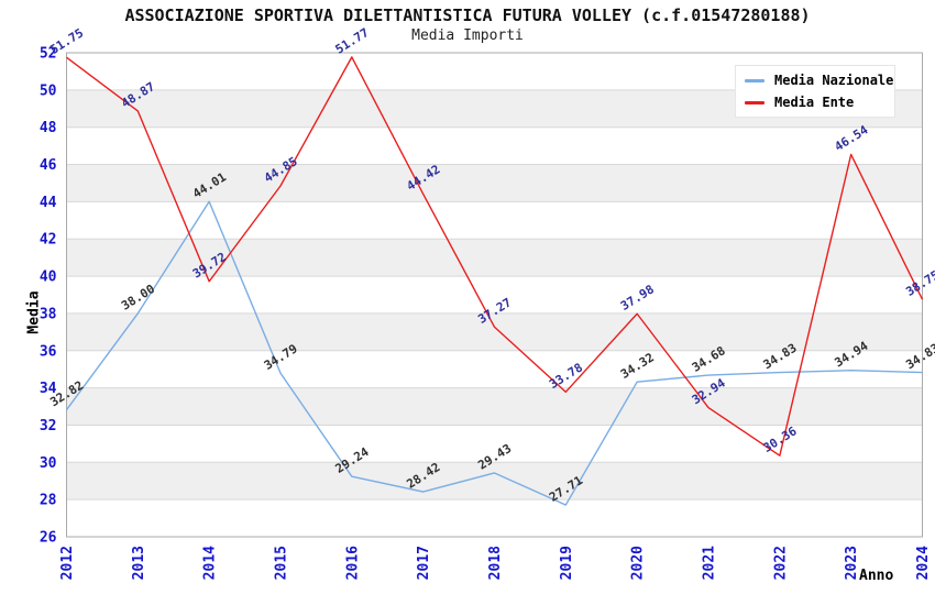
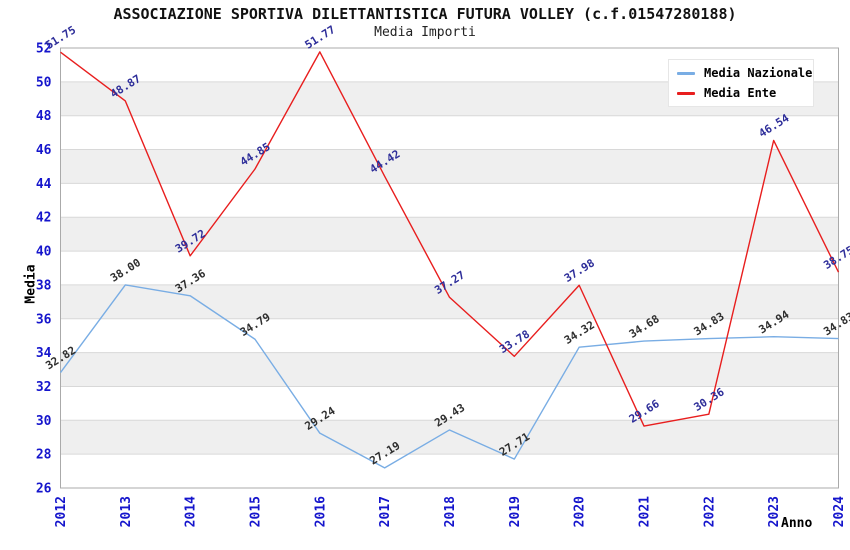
Media Nazionale/2014: 44.01 -> 37.36
Media Nazionale/2017: 28.42 -> 27.19
Media Ente/2021: 32.94 -> 29.66
